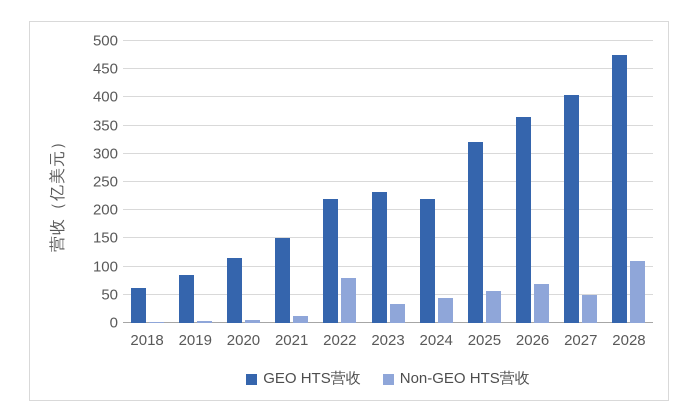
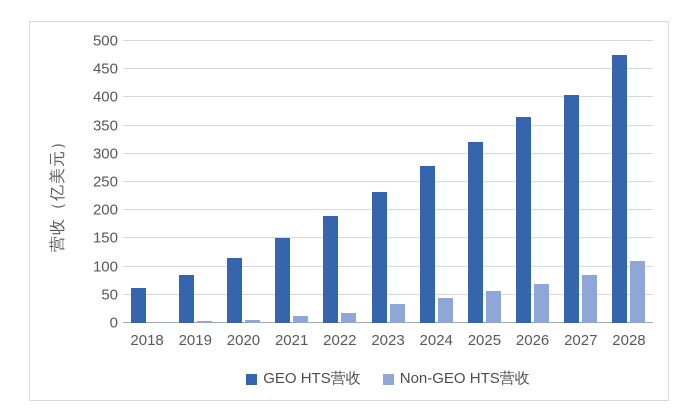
GEO HTS营收/2022: 220 -> 190
Non-GEO HTS营收/2022: 80 -> 20
GEO HTS营收/2024: 220 -> 280
Non-GEO HTS营收/2027: 50 -> 80
